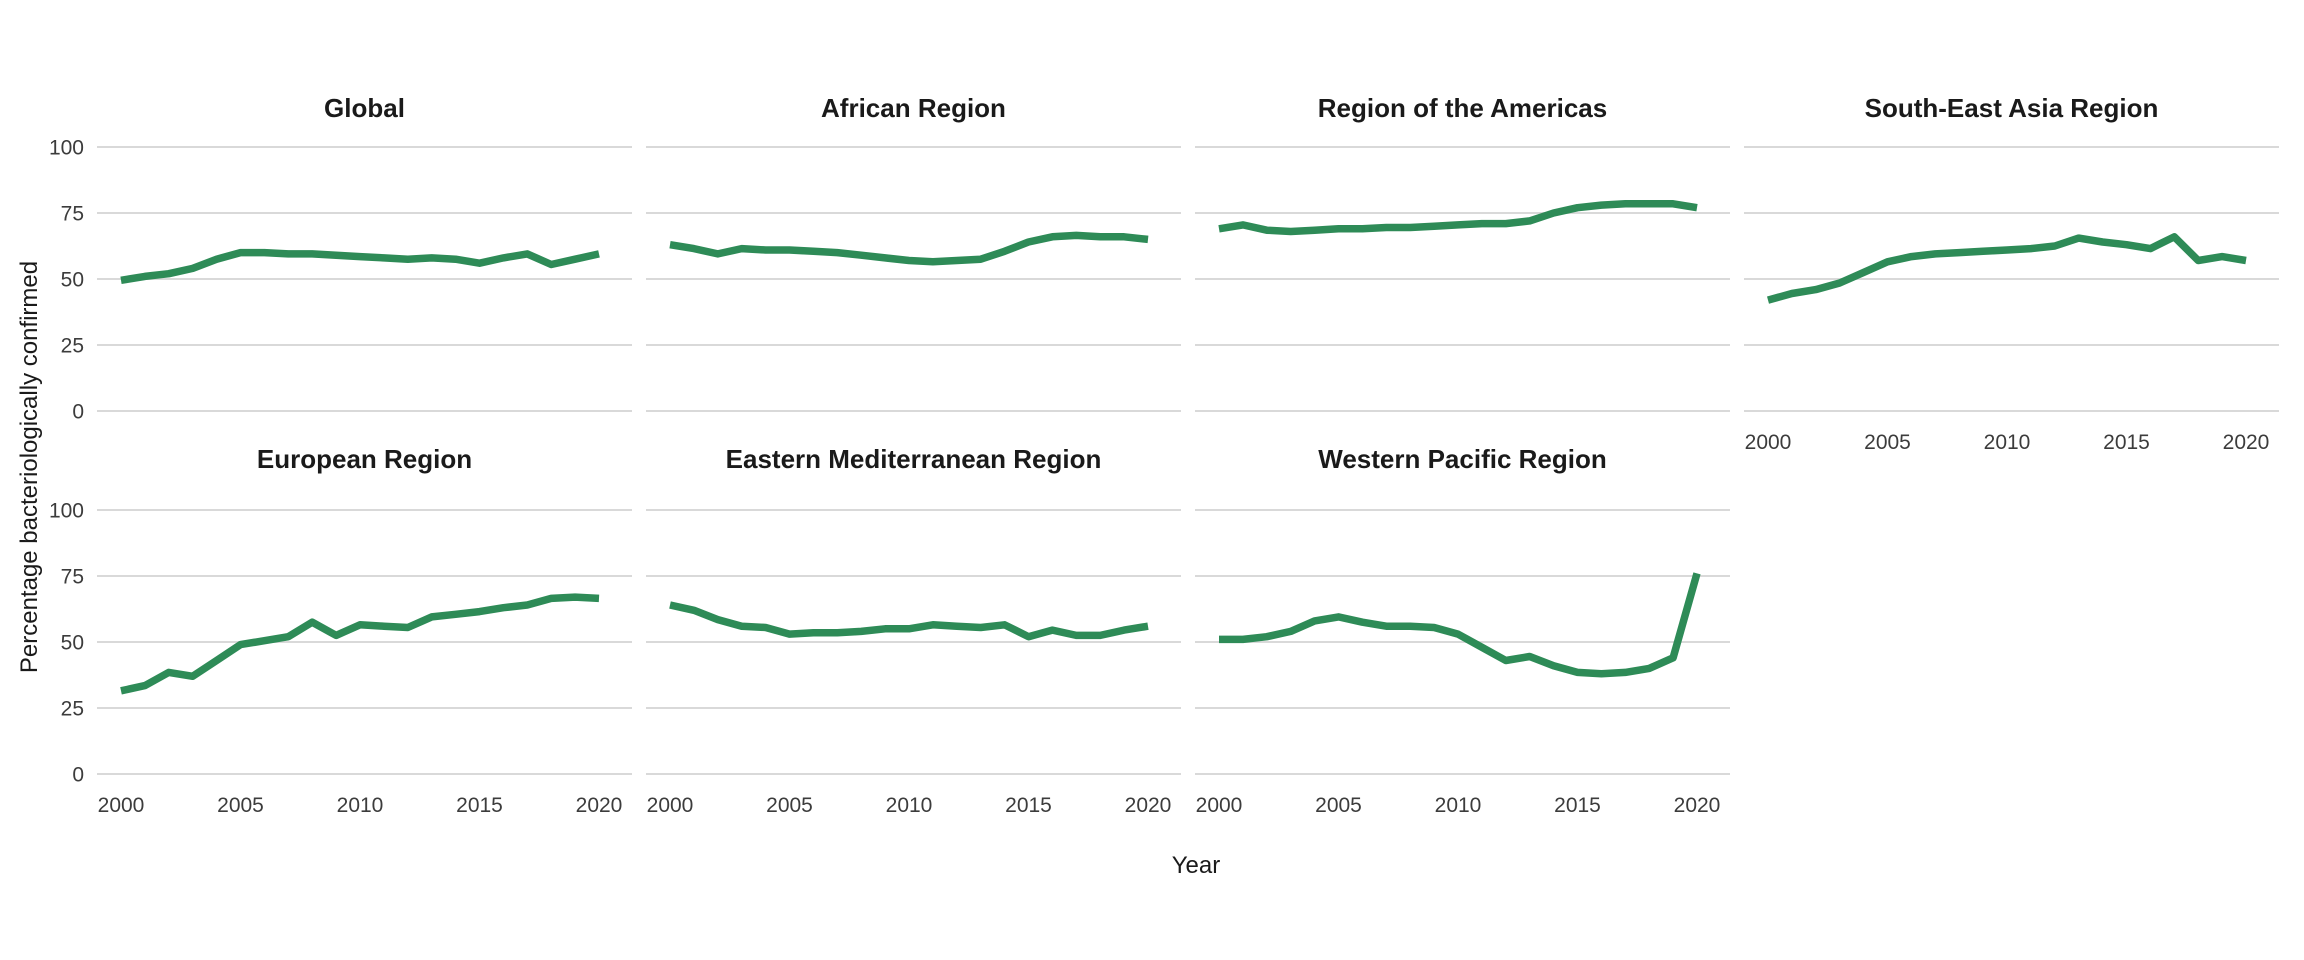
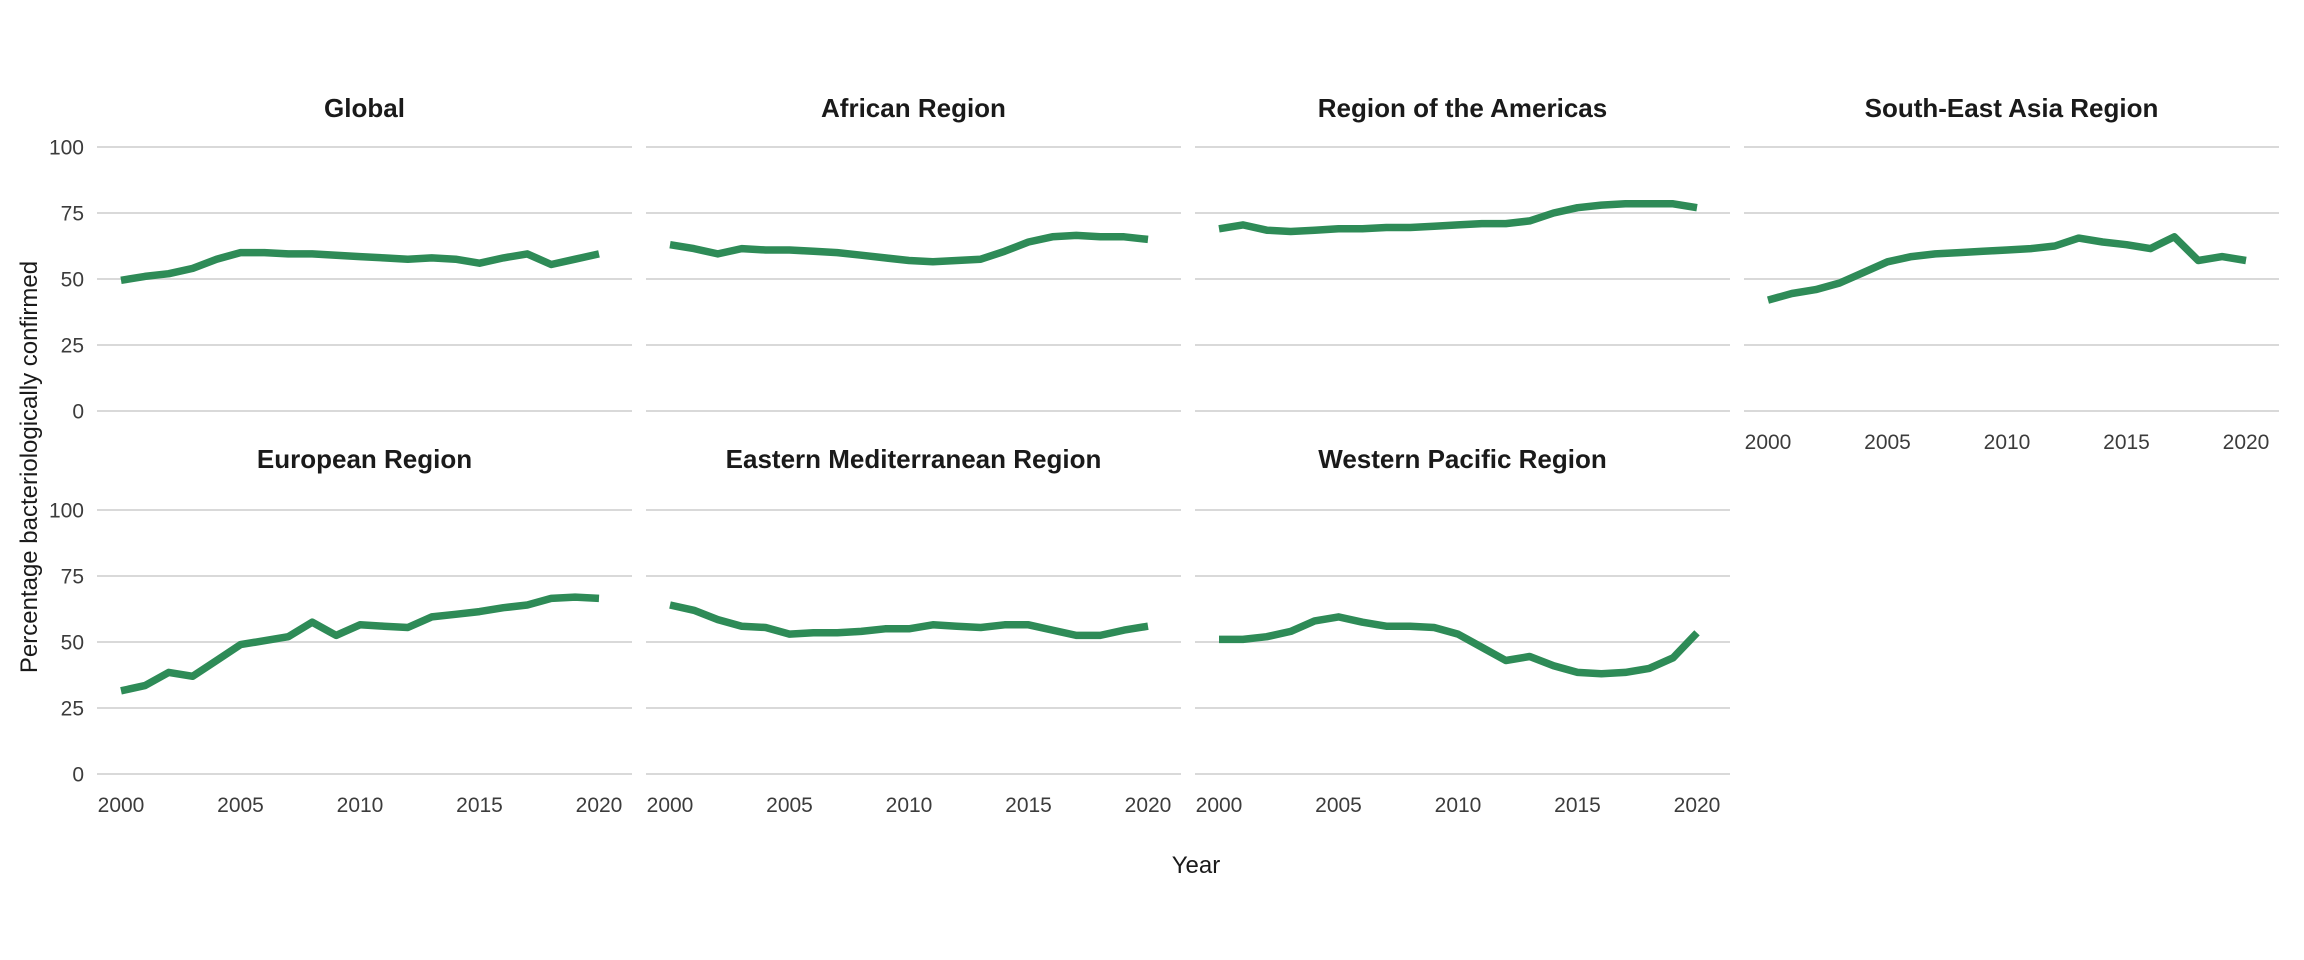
Eastern Mediterranean Region/2015: 52 -> 56
Western Pacific Region/2020: 76 -> 54
